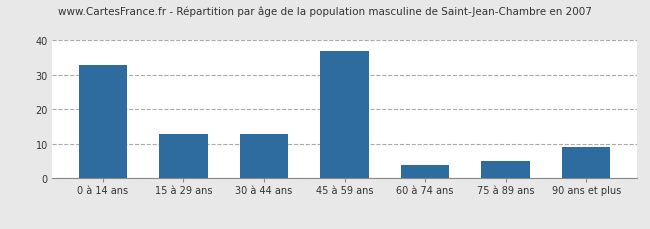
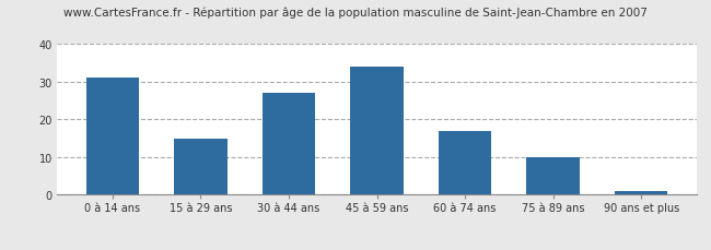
0 à 14 ans: 33 -> 31
15 à 29 ans: 13 -> 15
30 à 44 ans: 13 -> 27
45 à 59 ans: 37 -> 34
60 à 74 ans: 4 -> 17
75 à 89 ans: 5 -> 10
90 ans et plus: 9 -> 1
